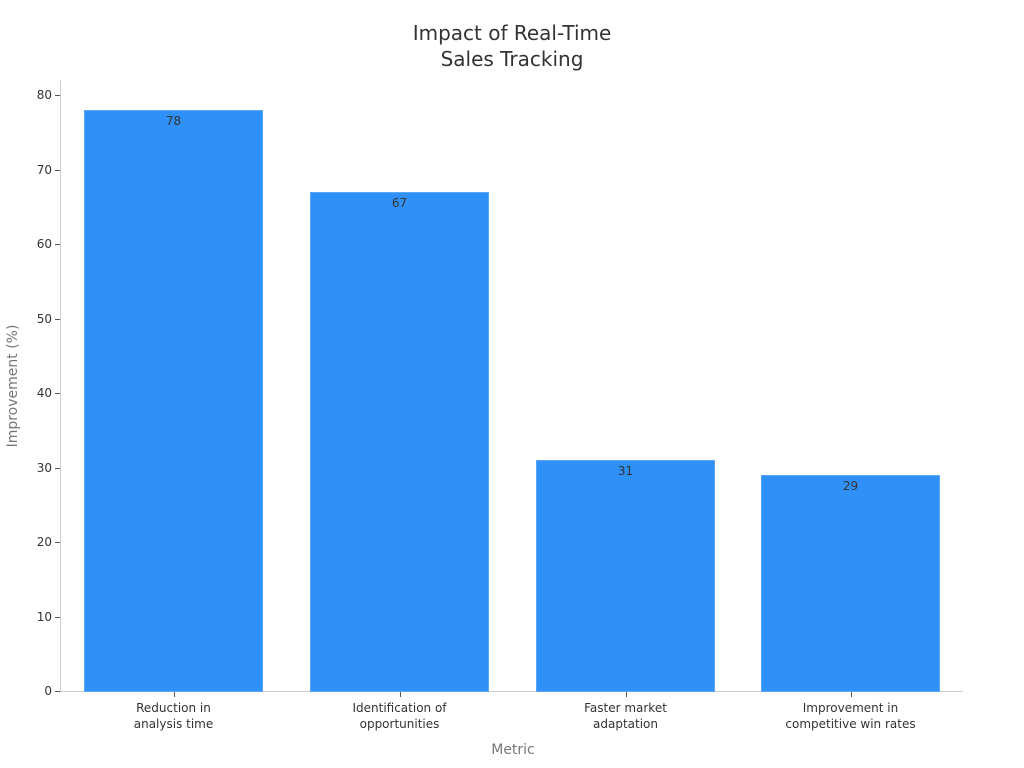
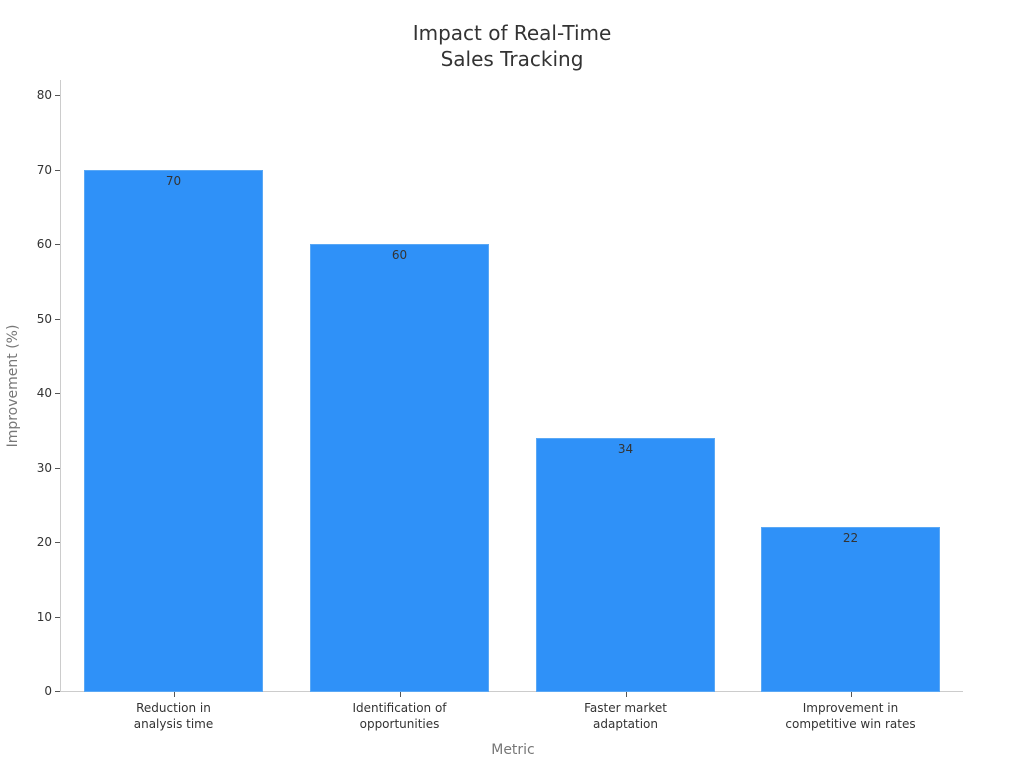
Reduction in analysis time: 78 -> 70
Identification of opportunities: 67 -> 60
Faster market adaptation: 31 -> 34
Improvement in competitive win rates: 29 -> 22
